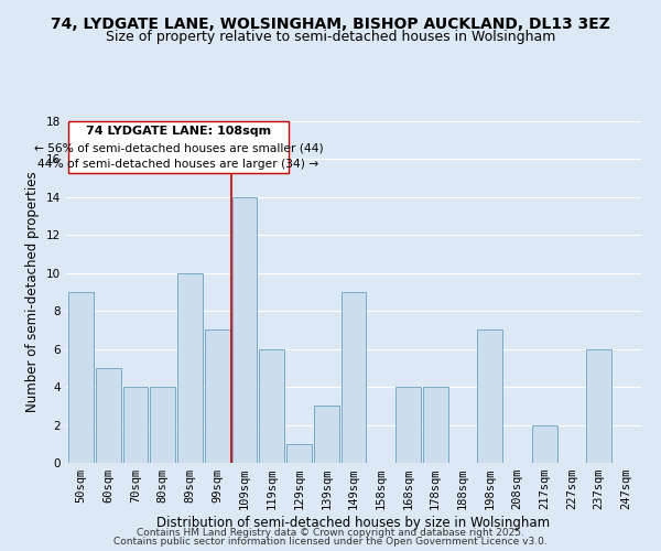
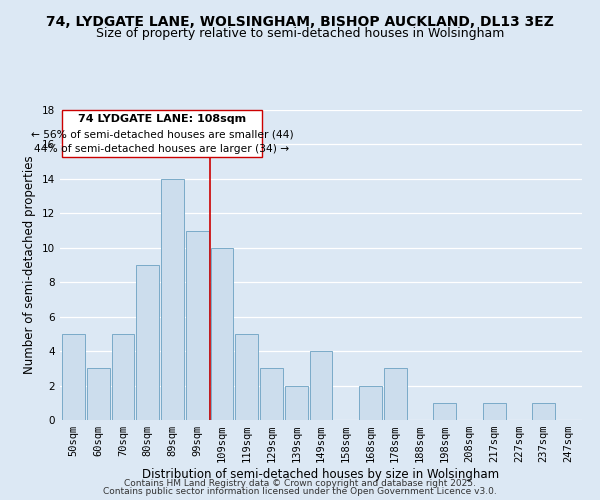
50sqm: 9 -> 5
60sqm: 5 -> 3
70sqm: 4 -> 5
80sqm: 4 -> 9
89sqm: 10 -> 14
99sqm: 7 -> 11
109sqm: 14 -> 10
119sqm: 6 -> 5
129sqm: 1 -> 3
139sqm: 3 -> 2
149sqm: 9 -> 4
168sqm: 4 -> 2
178sqm: 4 -> 3
198sqm: 7 -> 1
217sqm: 2 -> 1
237sqm: 6 -> 1
